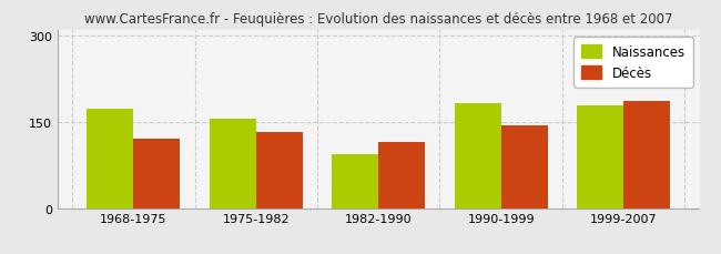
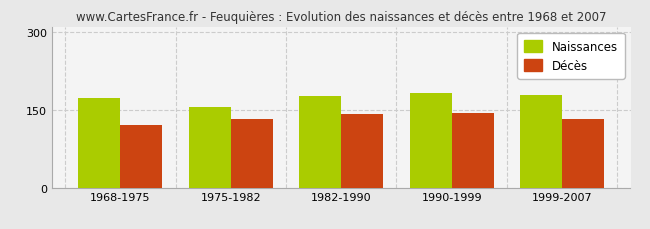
Naissances/1982-1990: 94 -> 177
Décès/1982-1990: 114 -> 142
Décès/1999-2007: 186 -> 132
